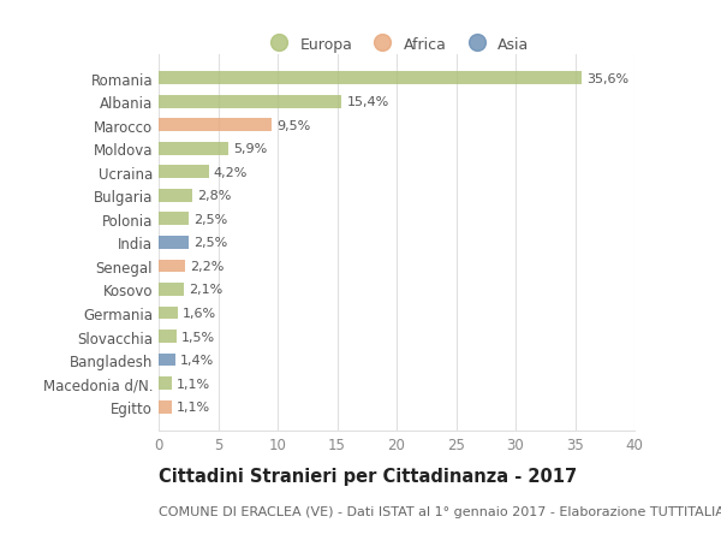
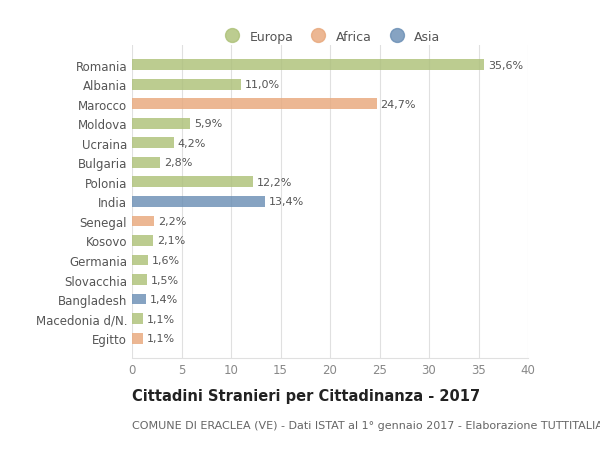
Albania: 15,4% -> 11,0%
Marocco: 9,5% -> 24,7%
Polonia: 2,5% -> 12,2%
India: 2,5% -> 13,4%
